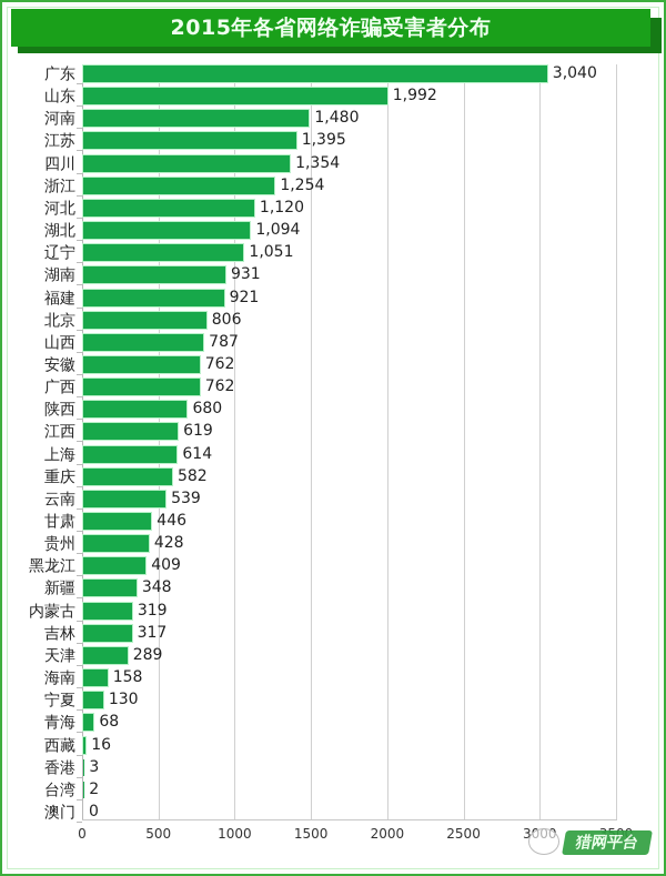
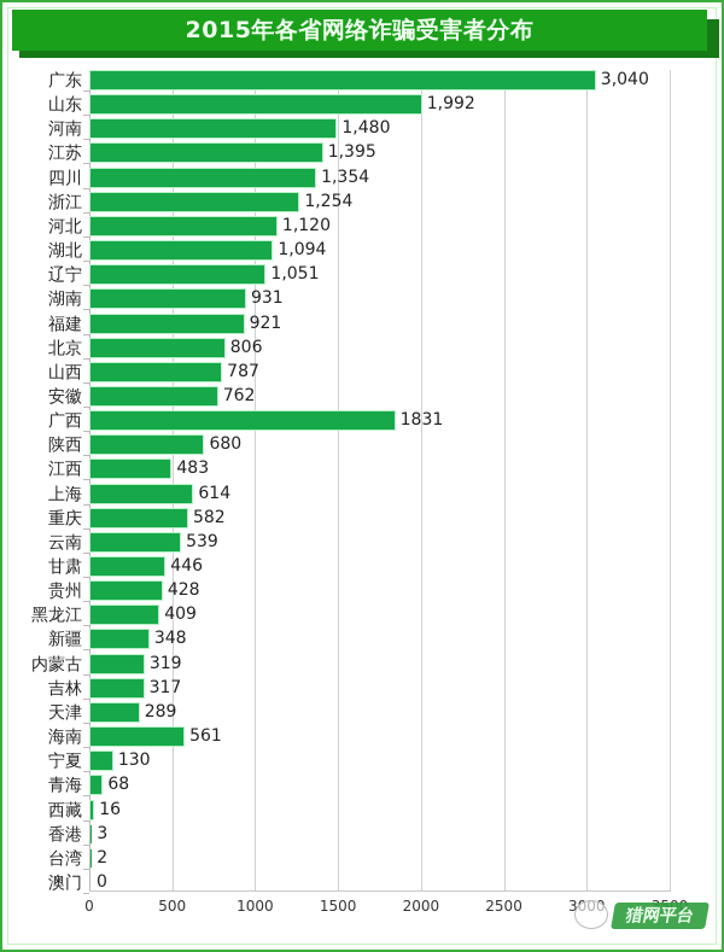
广西: 762 -> 1831
江西: 619 -> 483
海南: 158 -> 561
